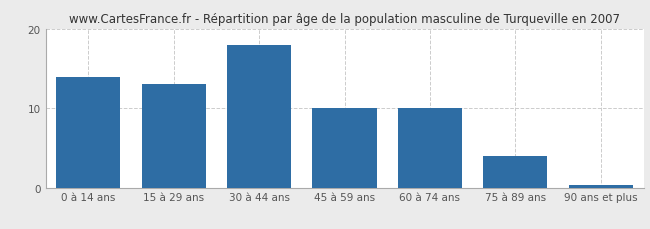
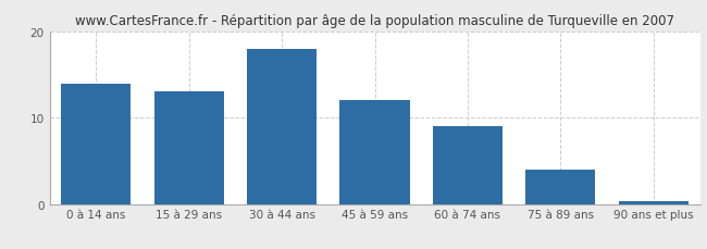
45 à 59 ans: 10.0 -> 12.0
60 à 74 ans: 10.0 -> 9.0
